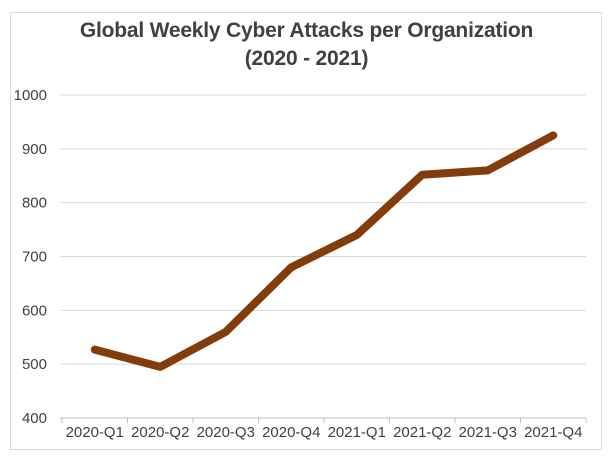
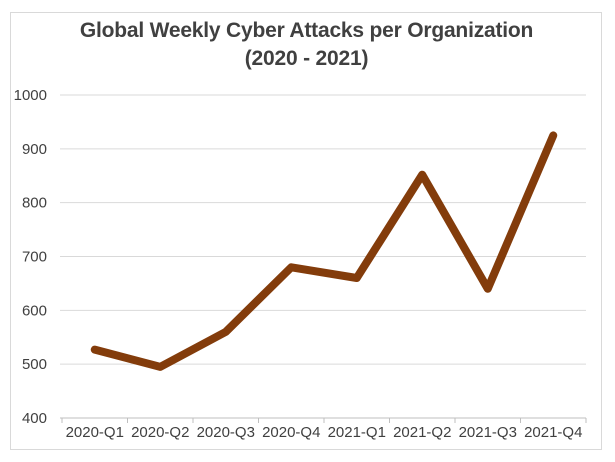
2021-Q1: 740 -> 660
2021-Q3: 860 -> 640
